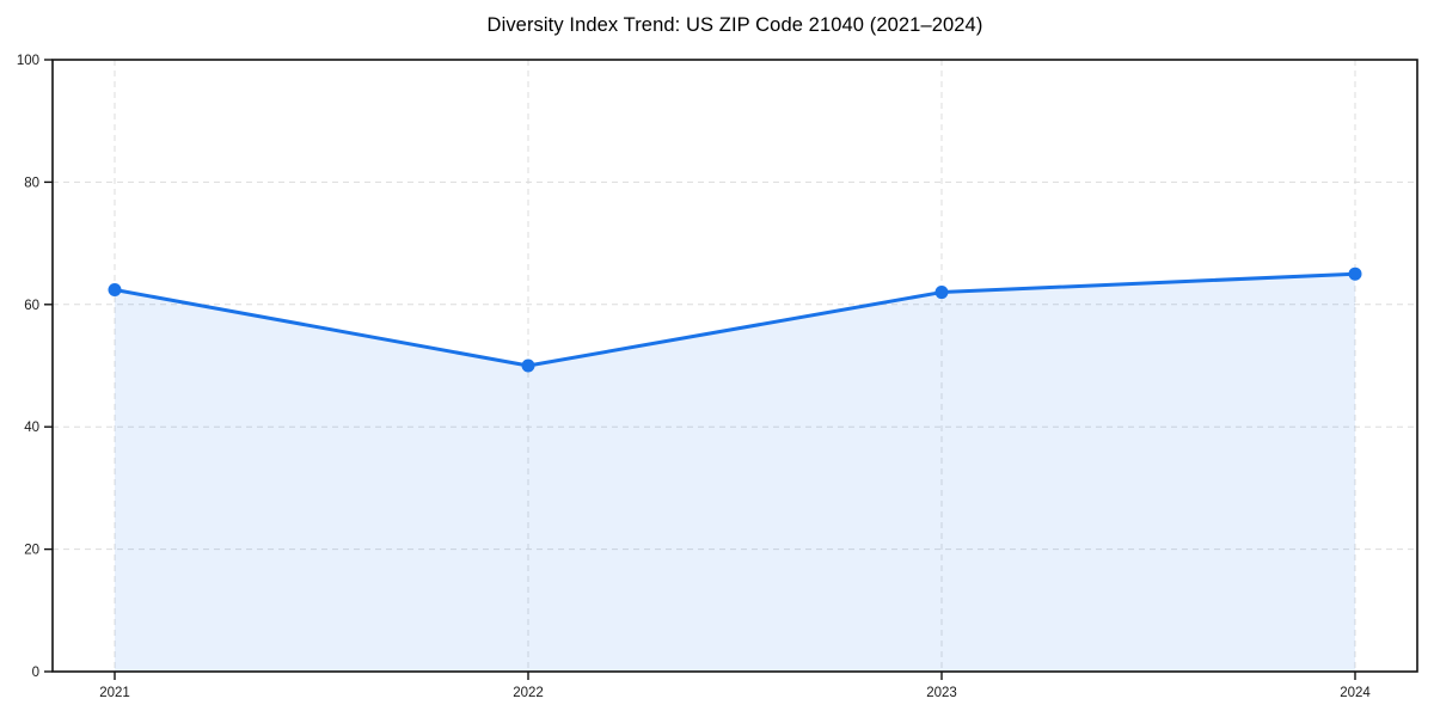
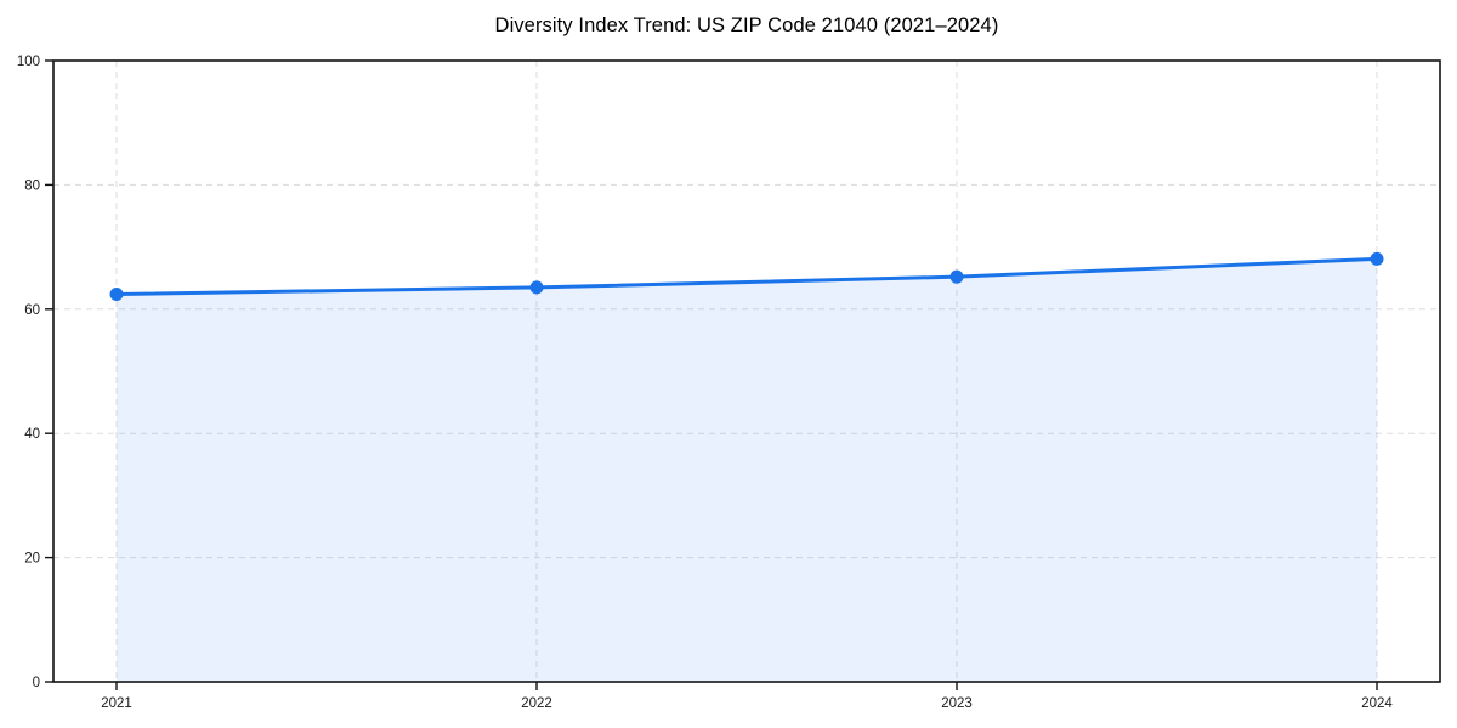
2022: 50 -> 64
2023: 62 -> 65
2024: 65 -> 68
